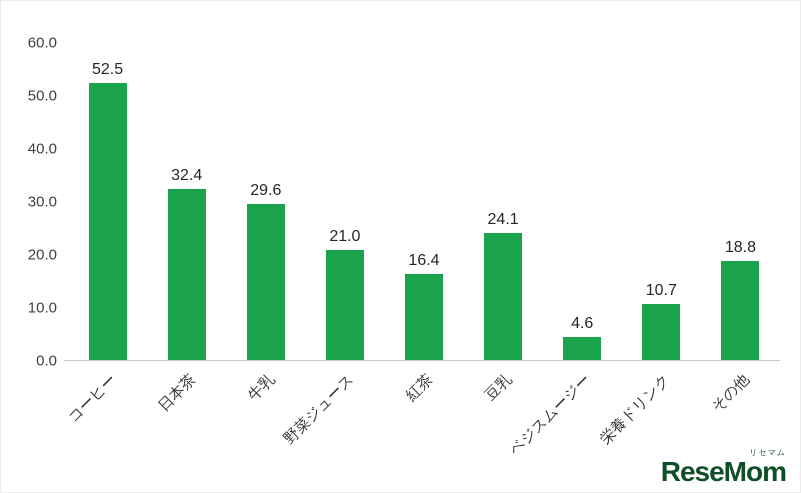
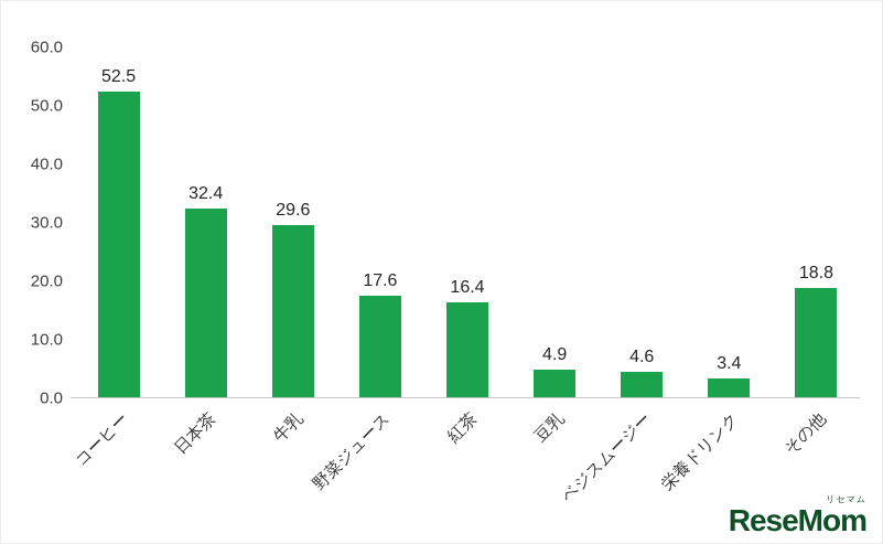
野菜ジュース: 21.0 -> 17.6
豆乳: 24.1 -> 4.9
栄養ドリンク: 10.7 -> 3.4
